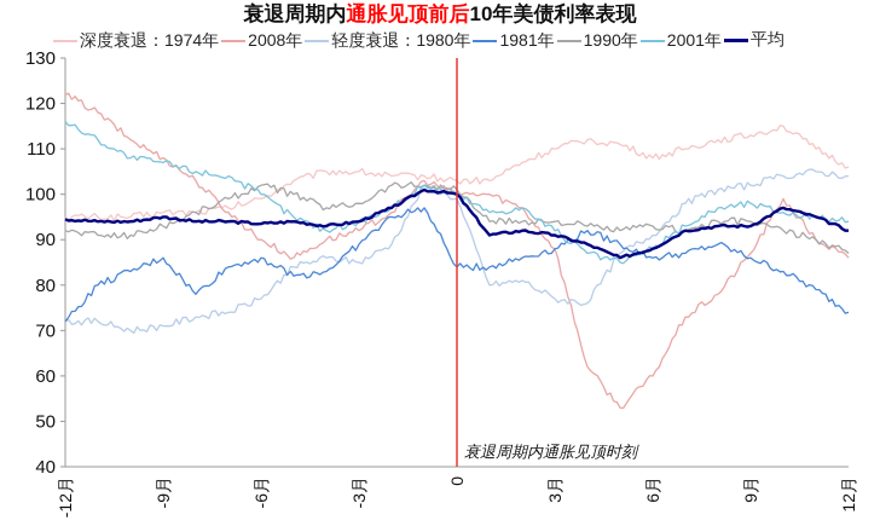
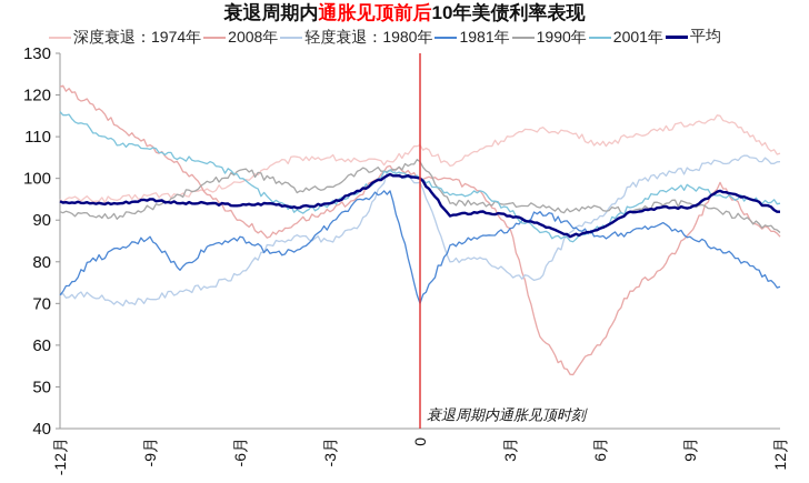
深度衰退：1974年/0: 103 -> 108
1981年/0: 84 -> 70
1990年/0: 101 -> 104
